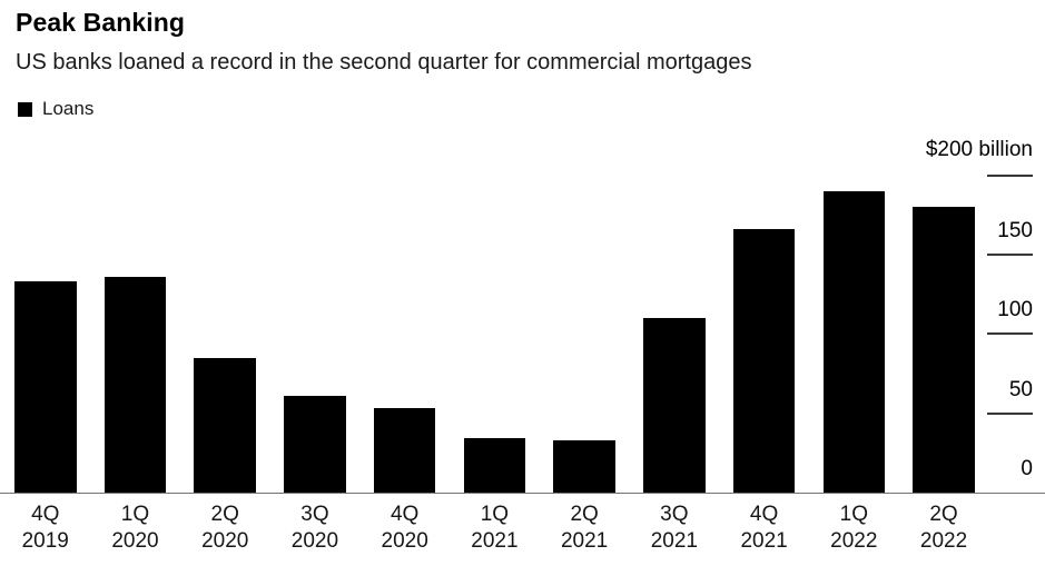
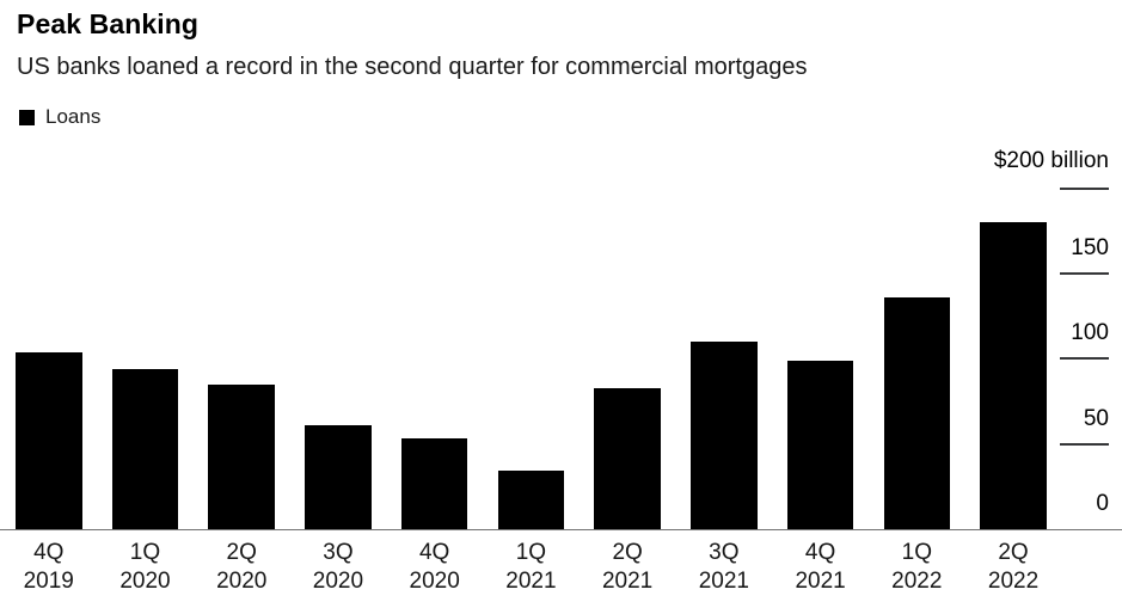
4Q 2019: 133 -> 104
1Q 2020: 136 -> 94
2Q 2021: 33 -> 83
4Q 2021: 166 -> 99
1Q 2022: 190 -> 136
